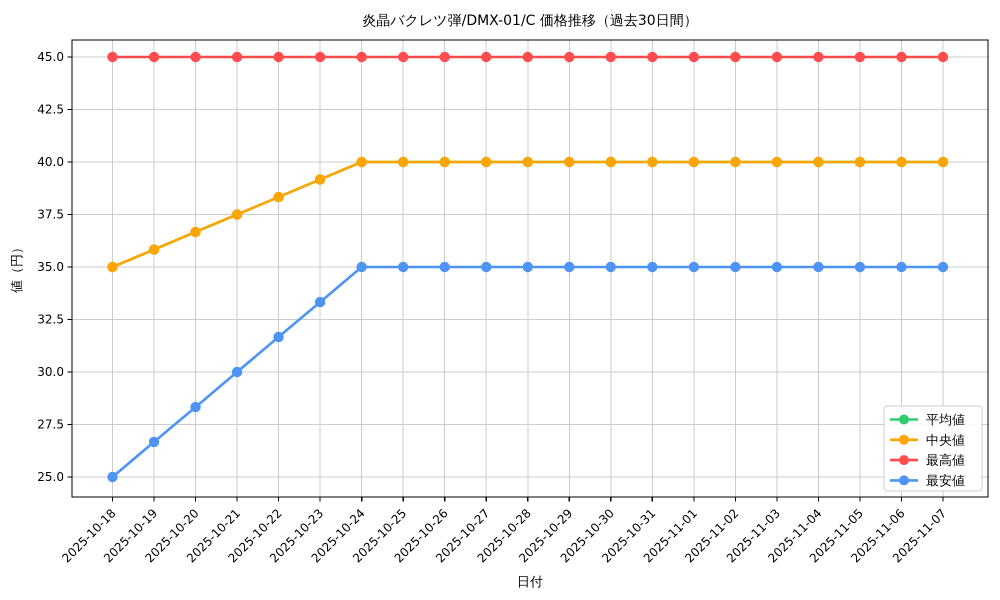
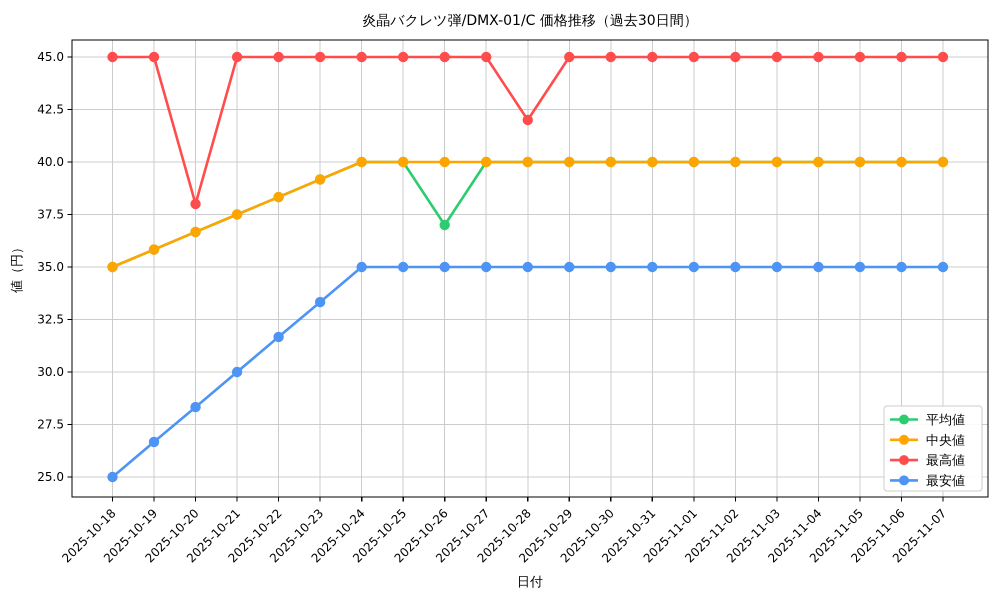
最高値/2025-10-20: 45 -> 38
平均値/2025-10-26: 40.0 -> 37.0
最高値/2025-10-28: 45 -> 42
